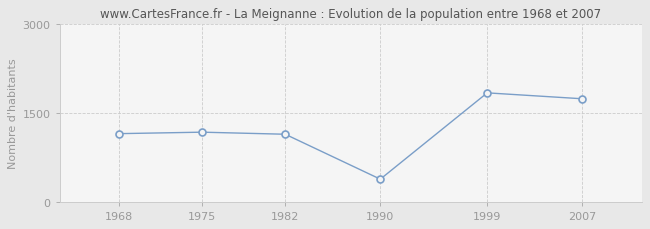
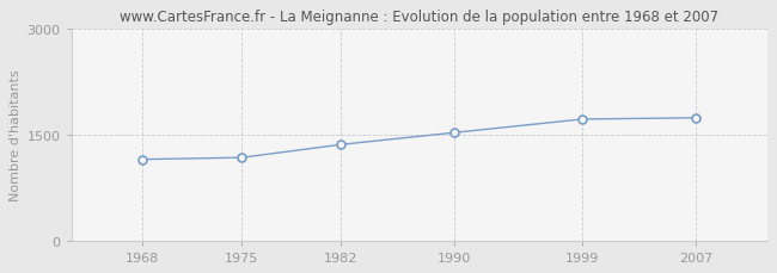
1982: 1140 -> 1360
1990: 380 -> 1530
1999: 1840 -> 1720
